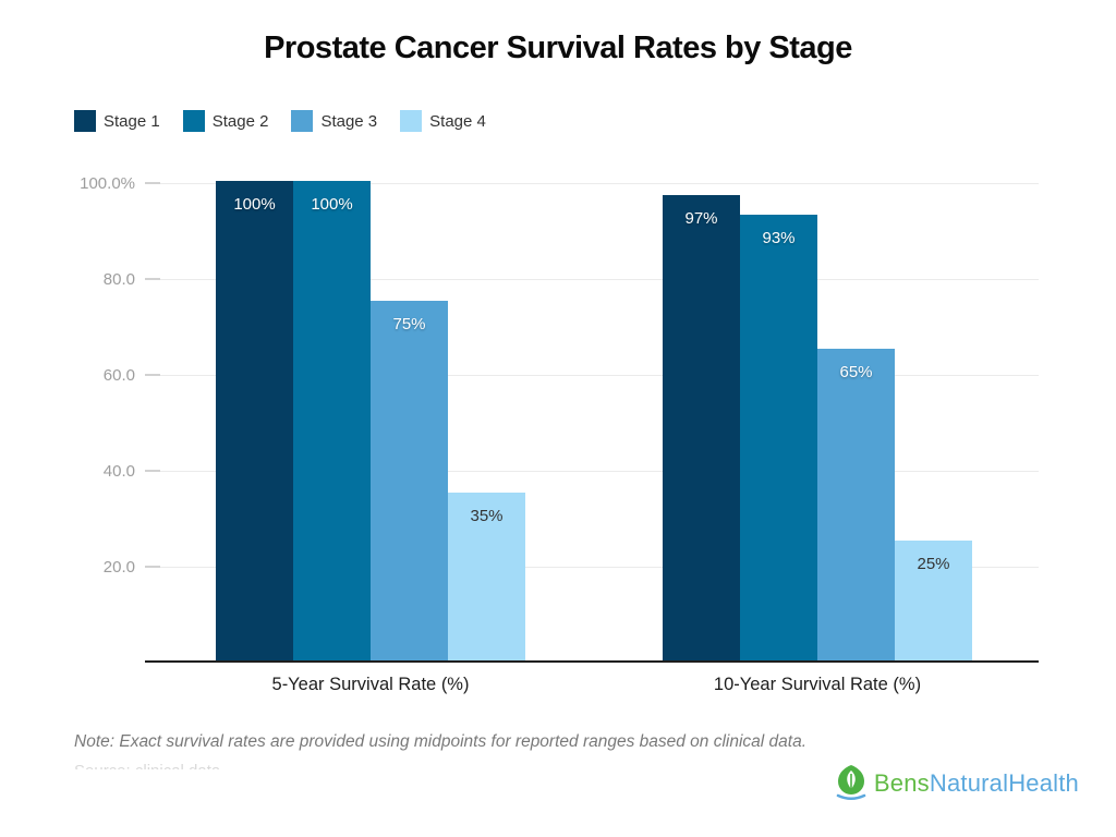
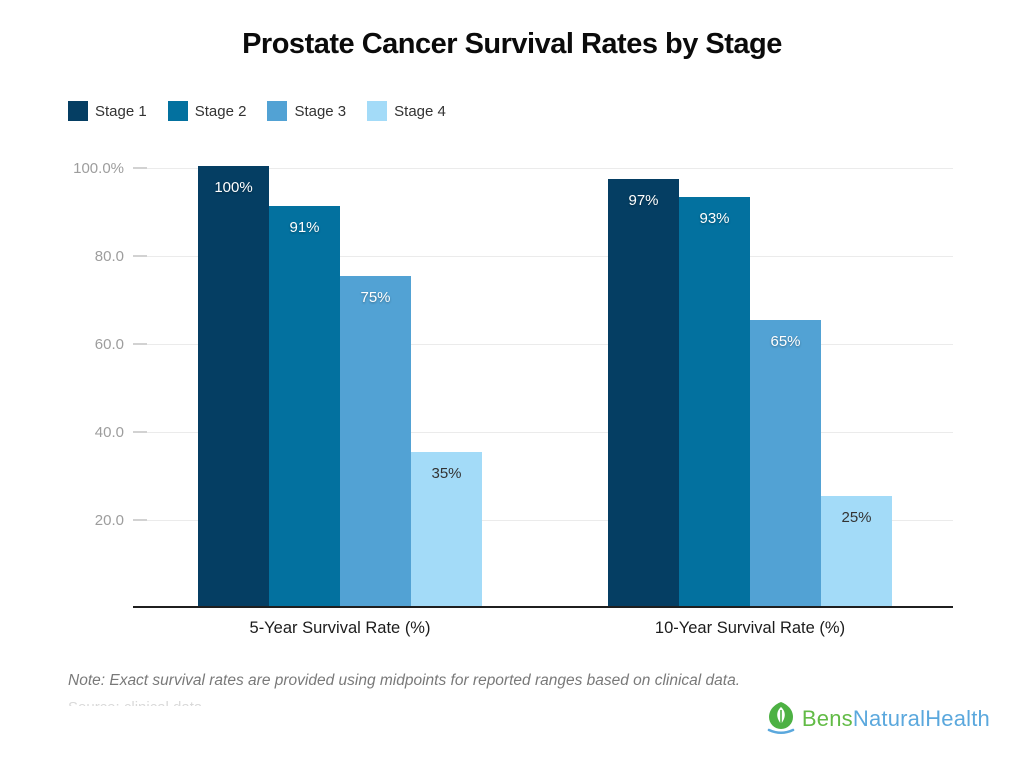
Stage 2/5-Year Survival Rate (%): 100% -> 91%
